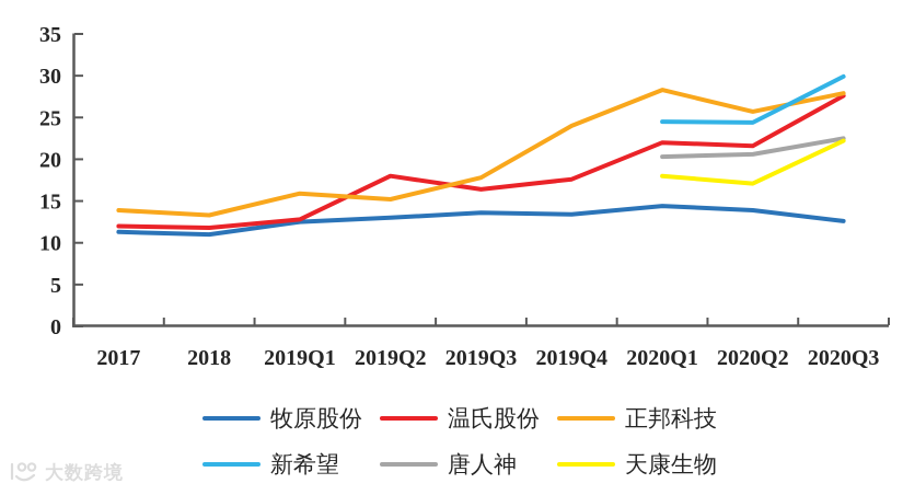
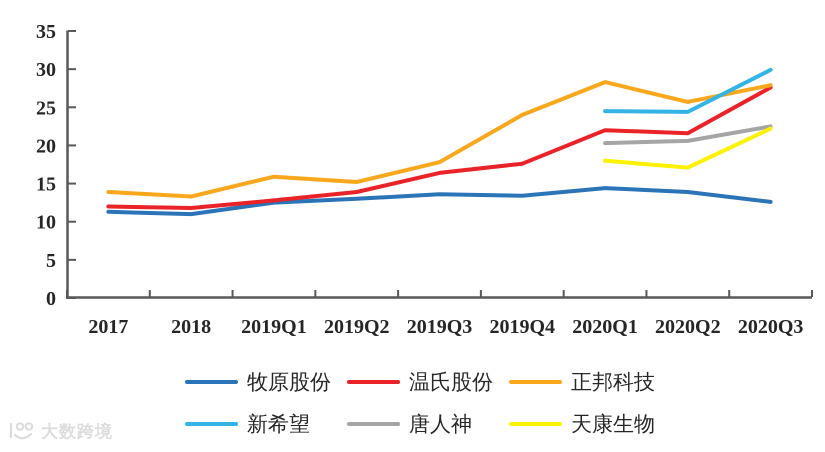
温氏股份/2019Q2: 18 -> 14
